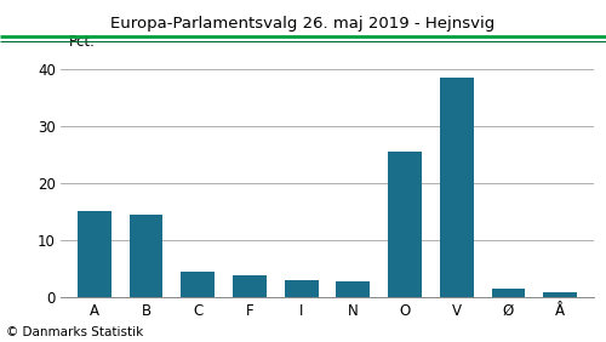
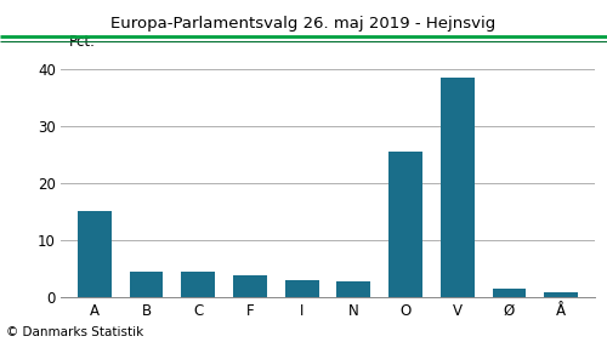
B: 14.5 -> 4.5
